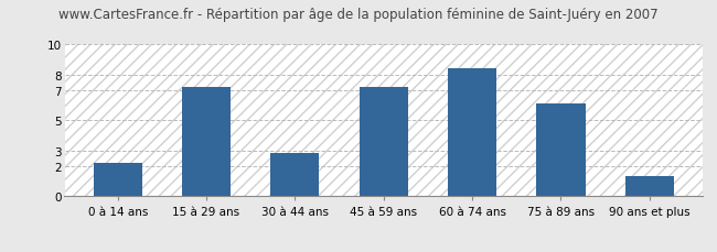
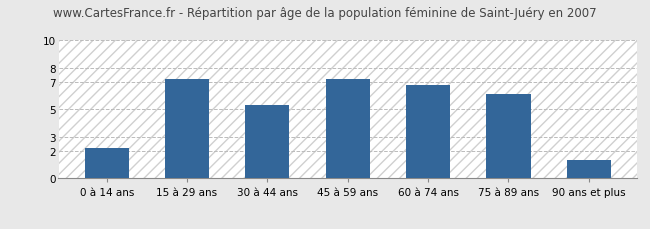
30 à 44 ans: 2.9 -> 5.3
60 à 74 ans: 8.4 -> 6.8
